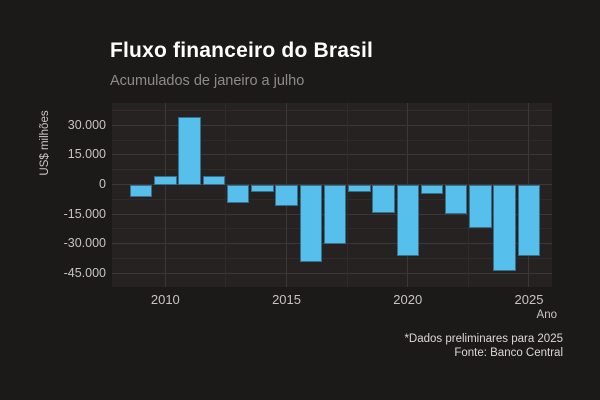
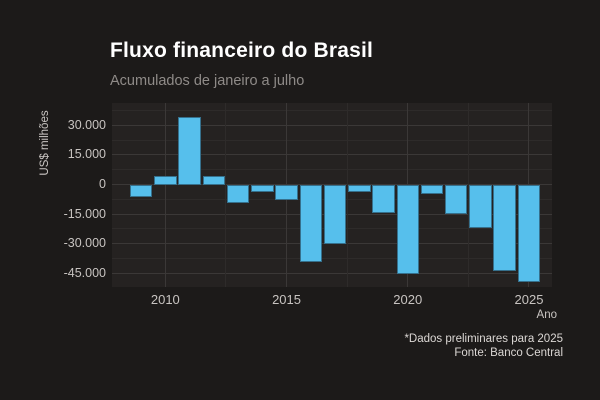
2015: -11000 -> -8000
2020: -36000 -> -45000
2025: -36000 -> -50000
